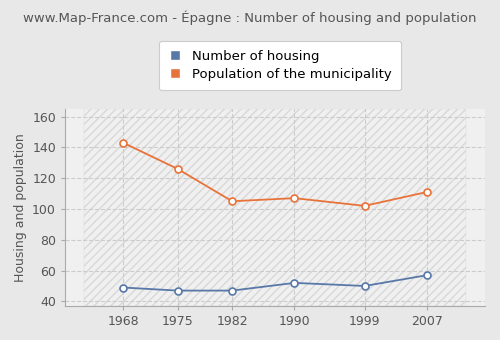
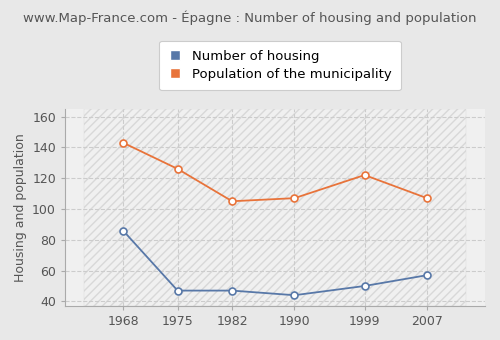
Number of housing/1968: 49 -> 86
Number of housing/1990: 52 -> 44
Population of the municipality/1999: 102 -> 122
Population of the municipality/2007: 111 -> 107
